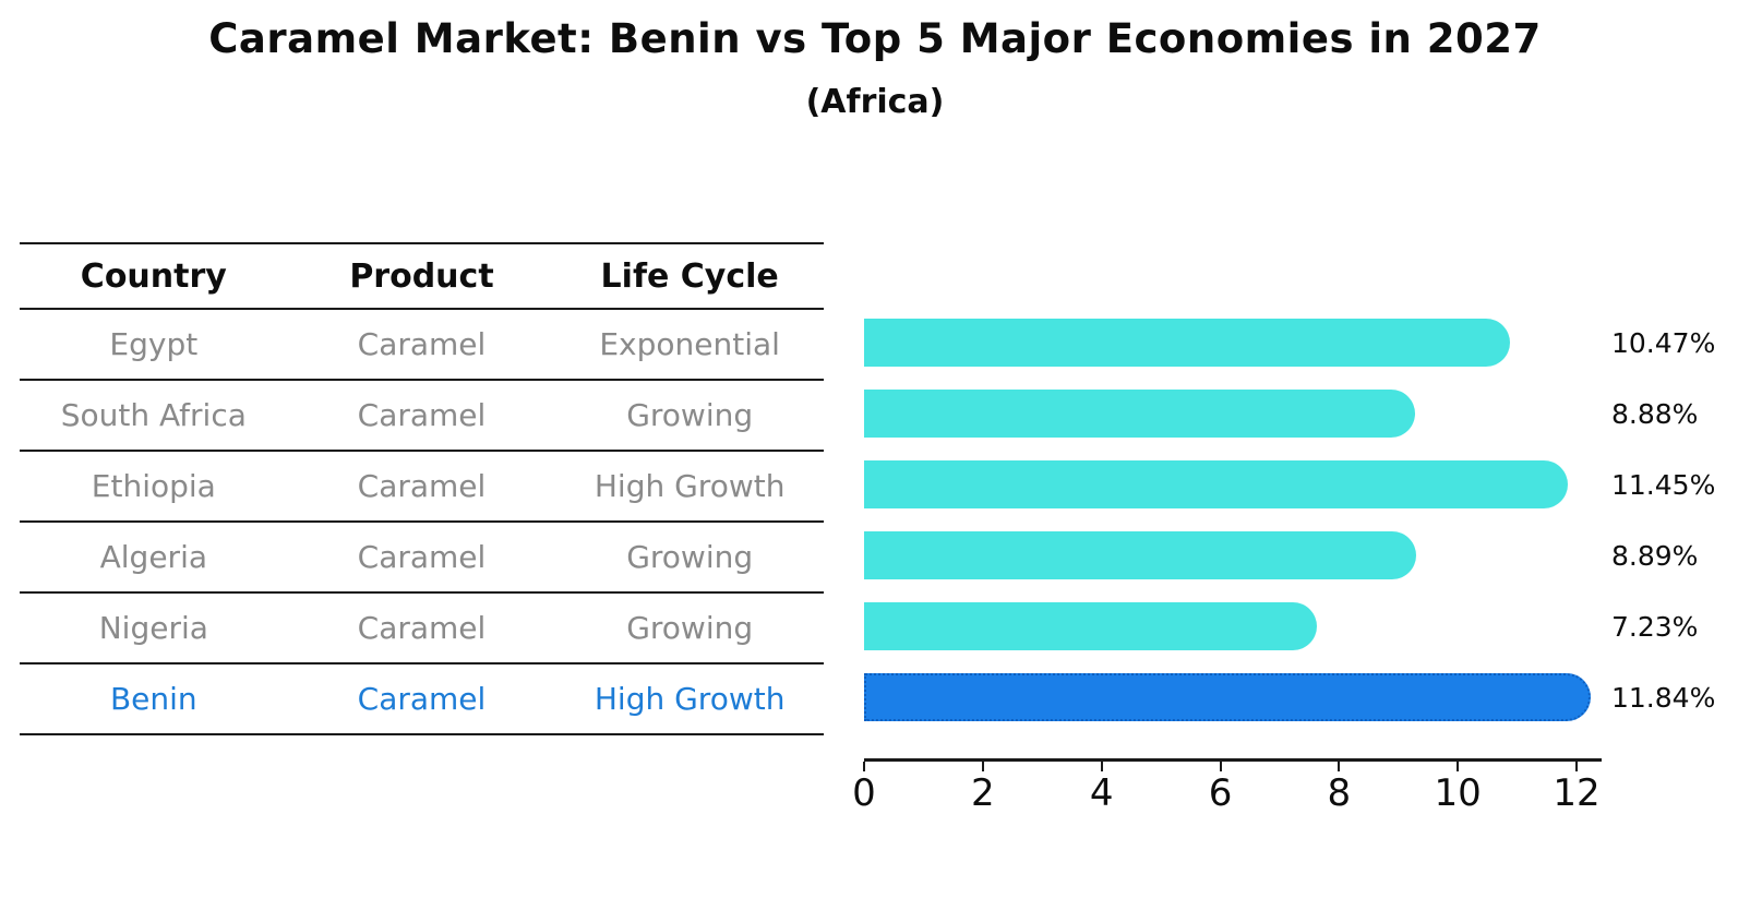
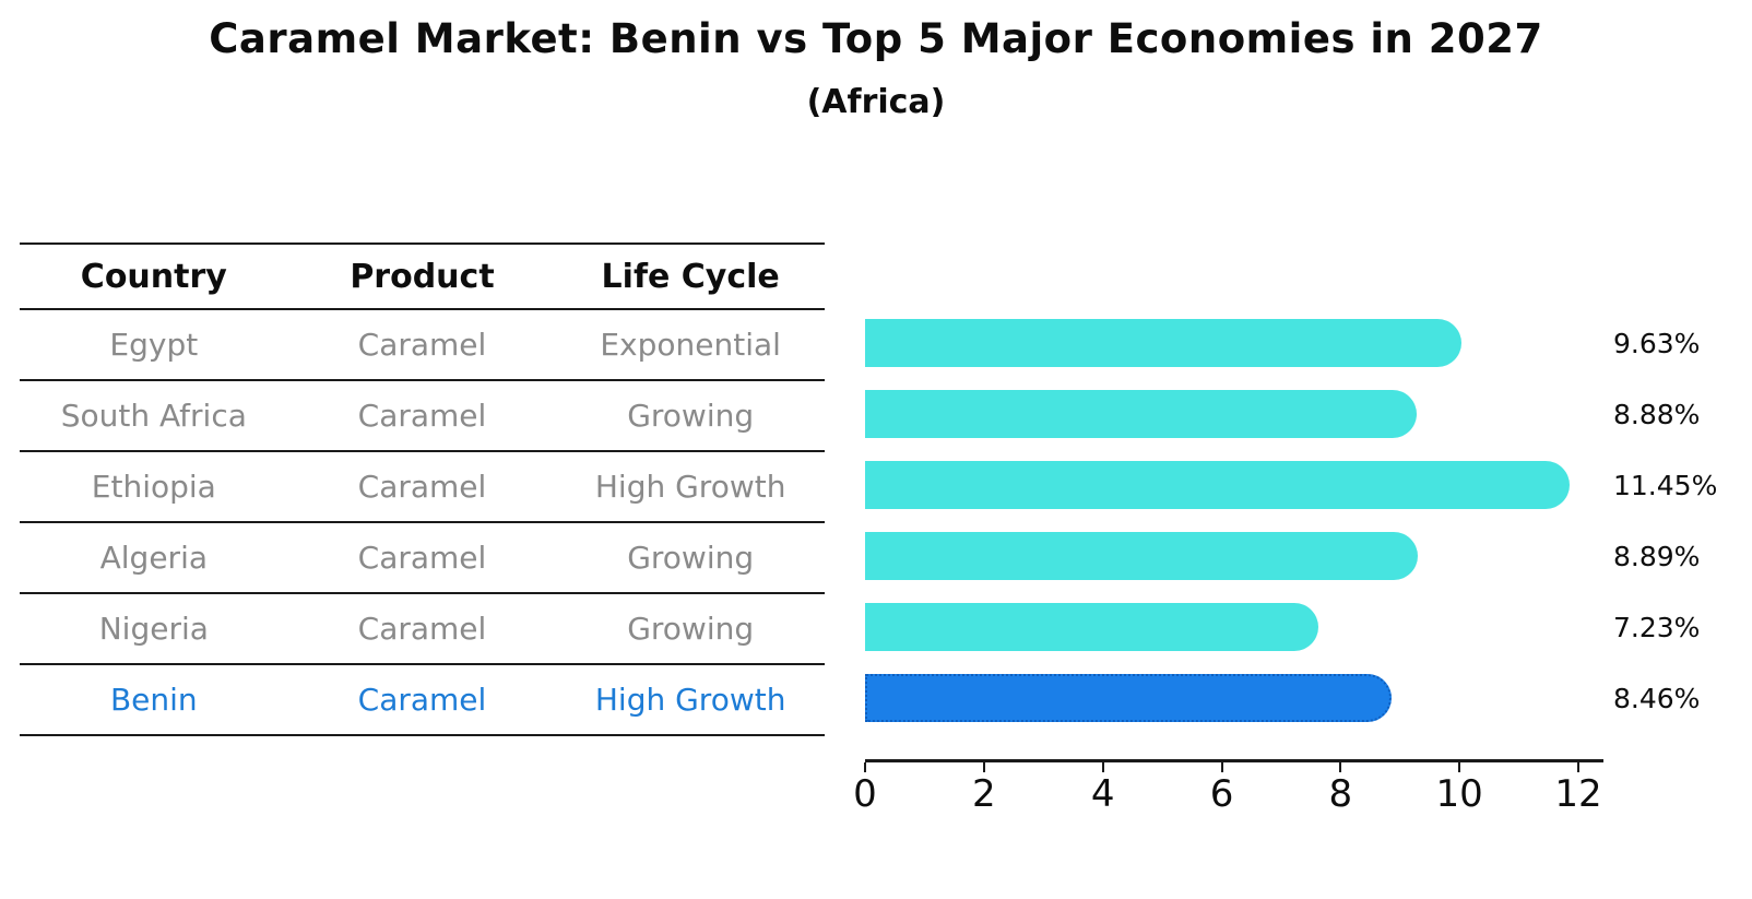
Egypt: 10.47% -> 9.63%
Benin: 11.84% -> 8.46%
